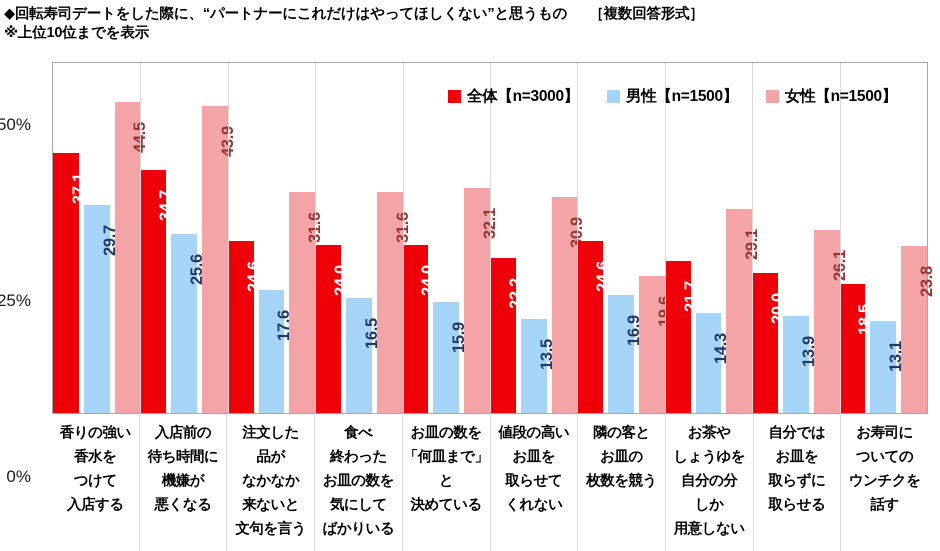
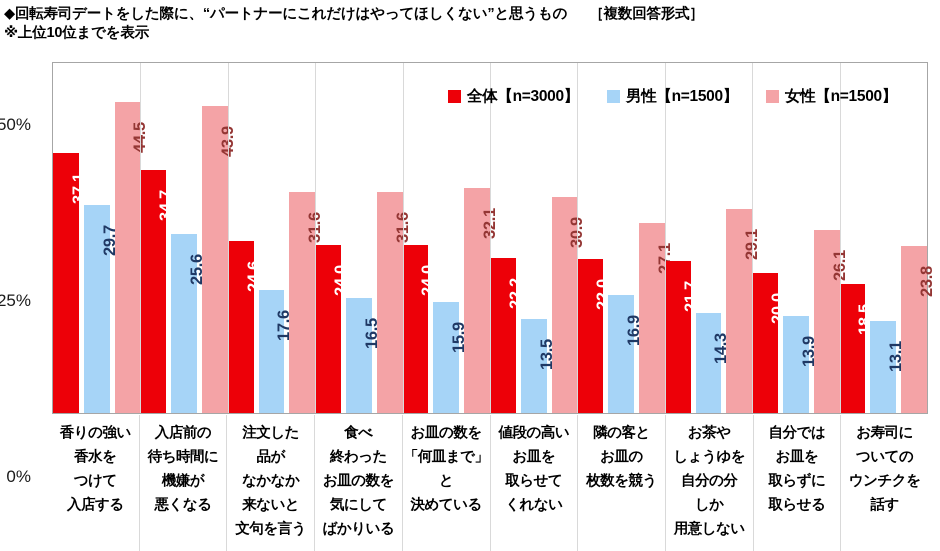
全体【n=3000】/隣の客とお皿の枚数を競う: 24.6 -> 22.0
女性【n=1500】/隣の客とお皿の枚数を競う: 19.6 -> 27.1
